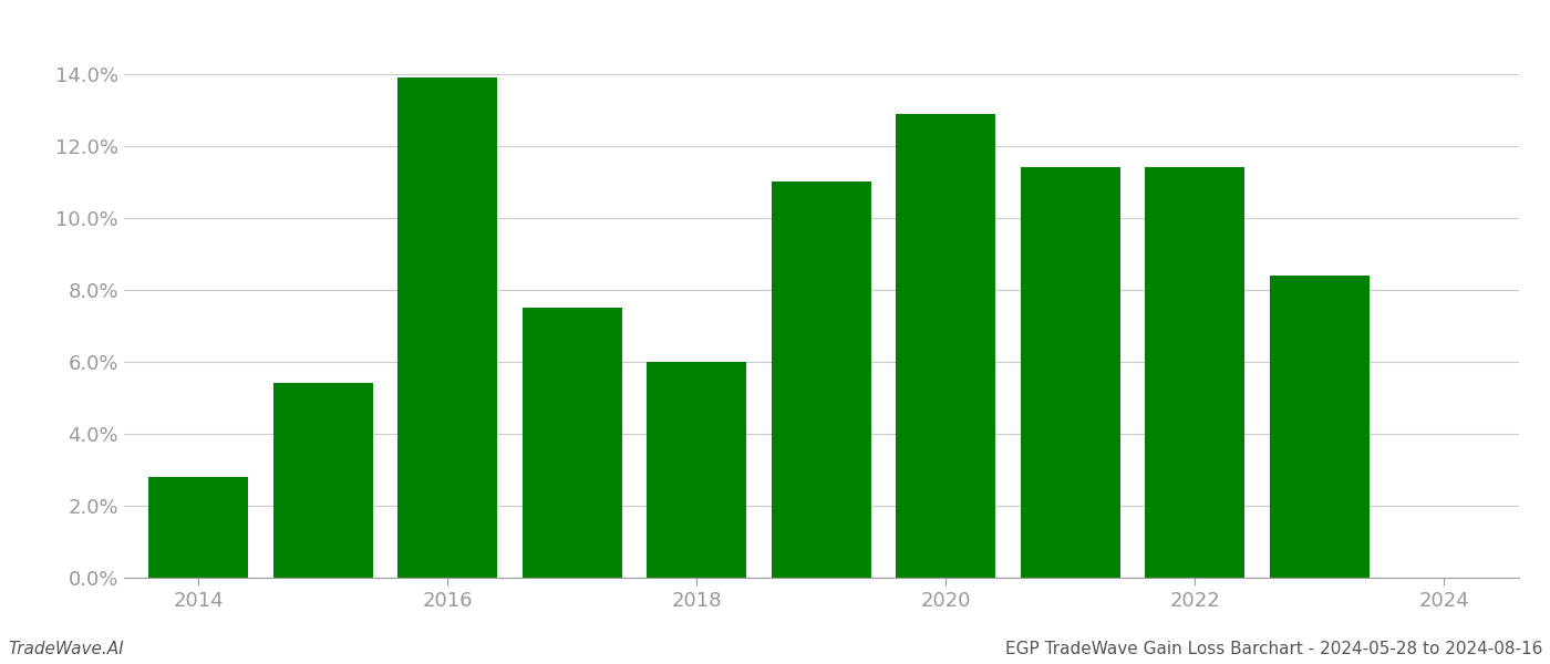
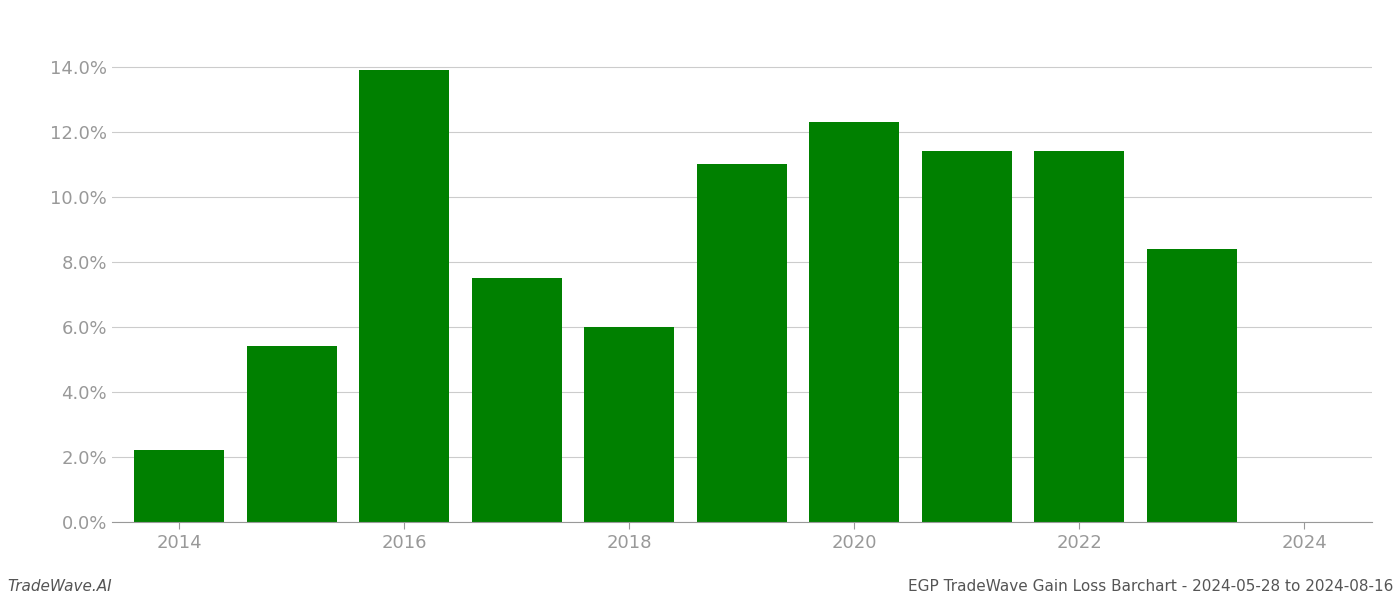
2014: 2.8% -> 2.2%
2020: 12.9% -> 12.3%
